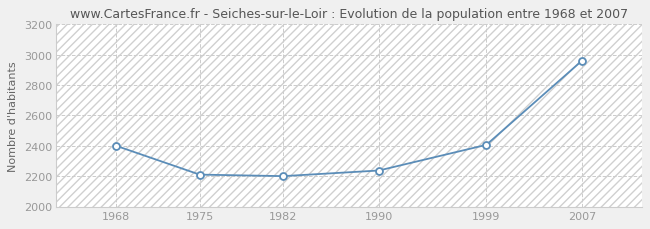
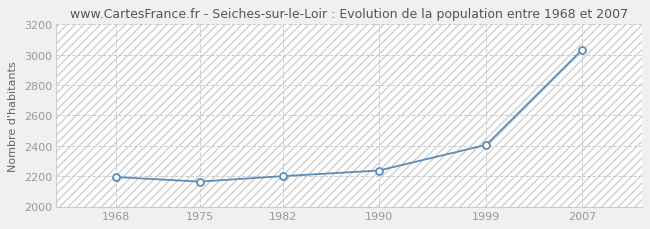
1968: 2400 -> 2190
1975: 2210 -> 2160
2007: 2960 -> 3030
